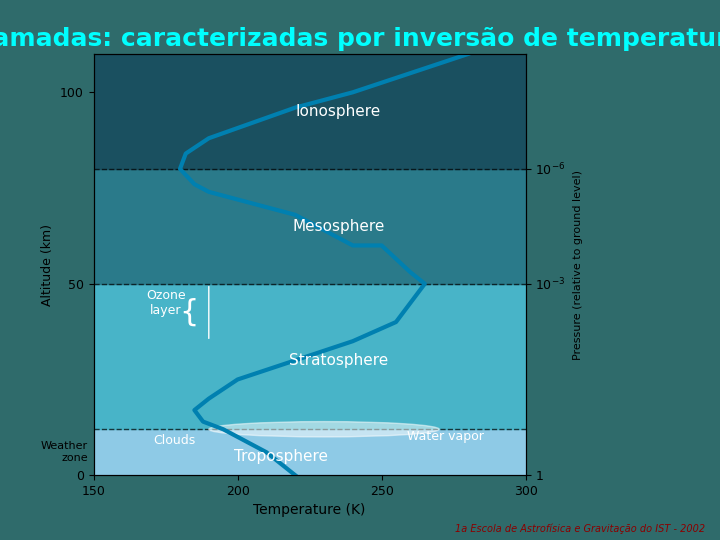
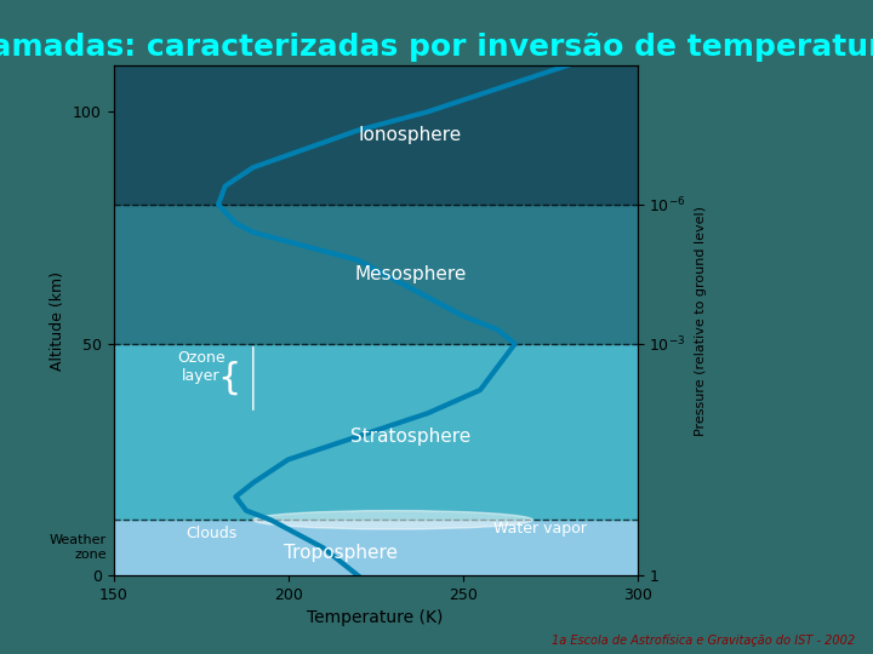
250: 60 -> 56
